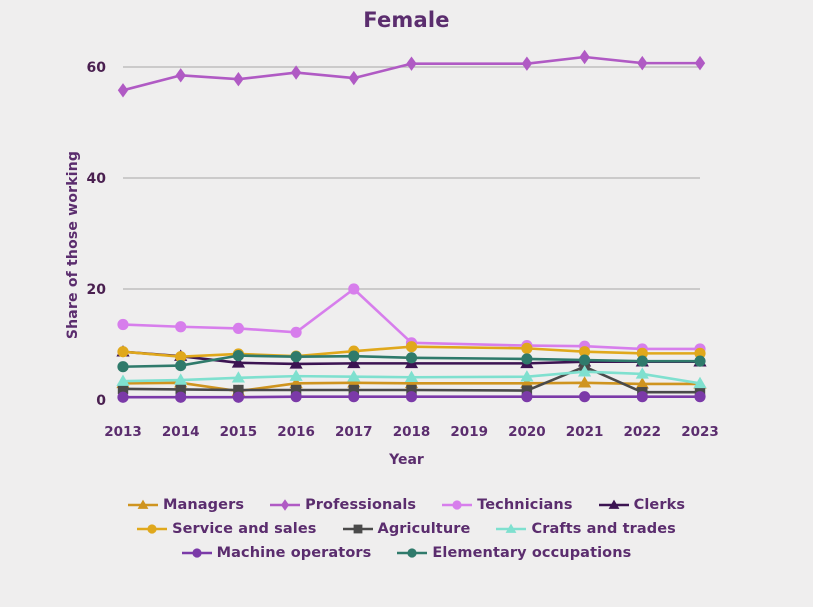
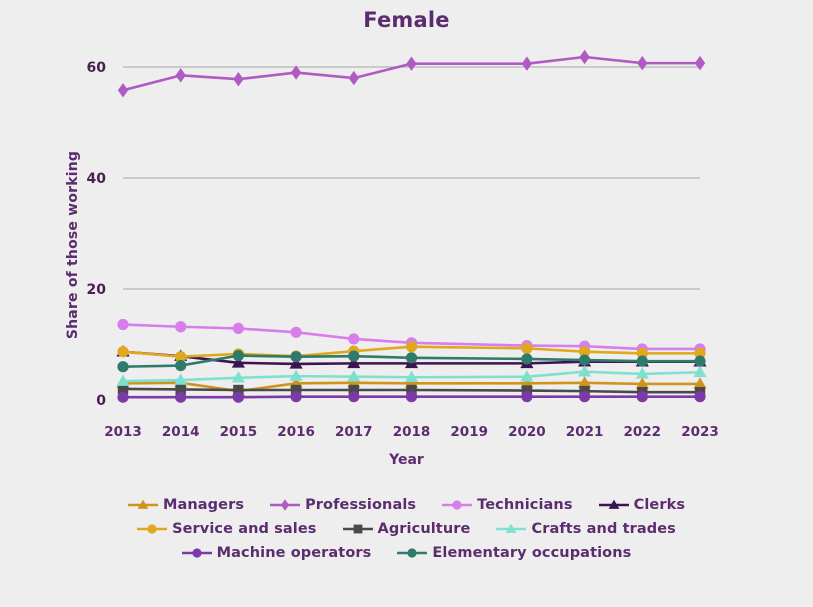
Technicians/2017: 20 -> 11
Agriculture/2021: 6 -> 2
Crafts and trades/2023: 3 -> 5
